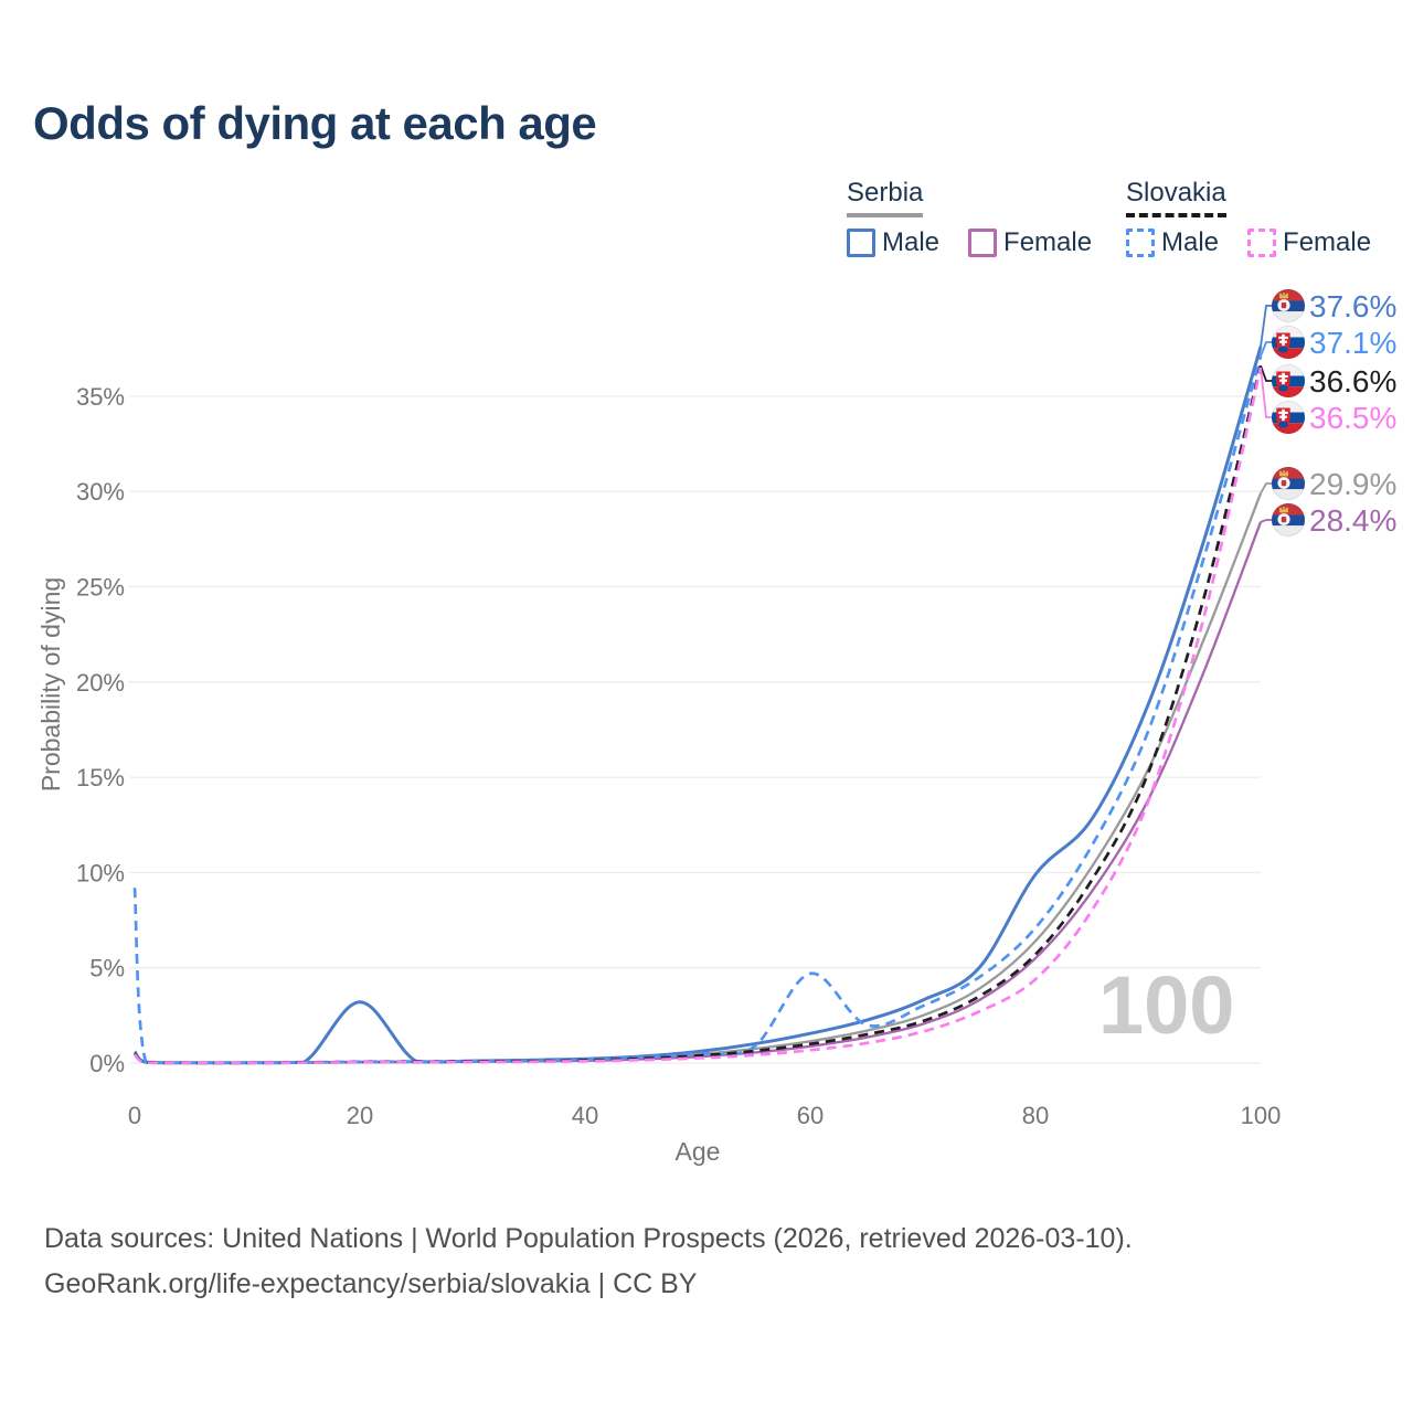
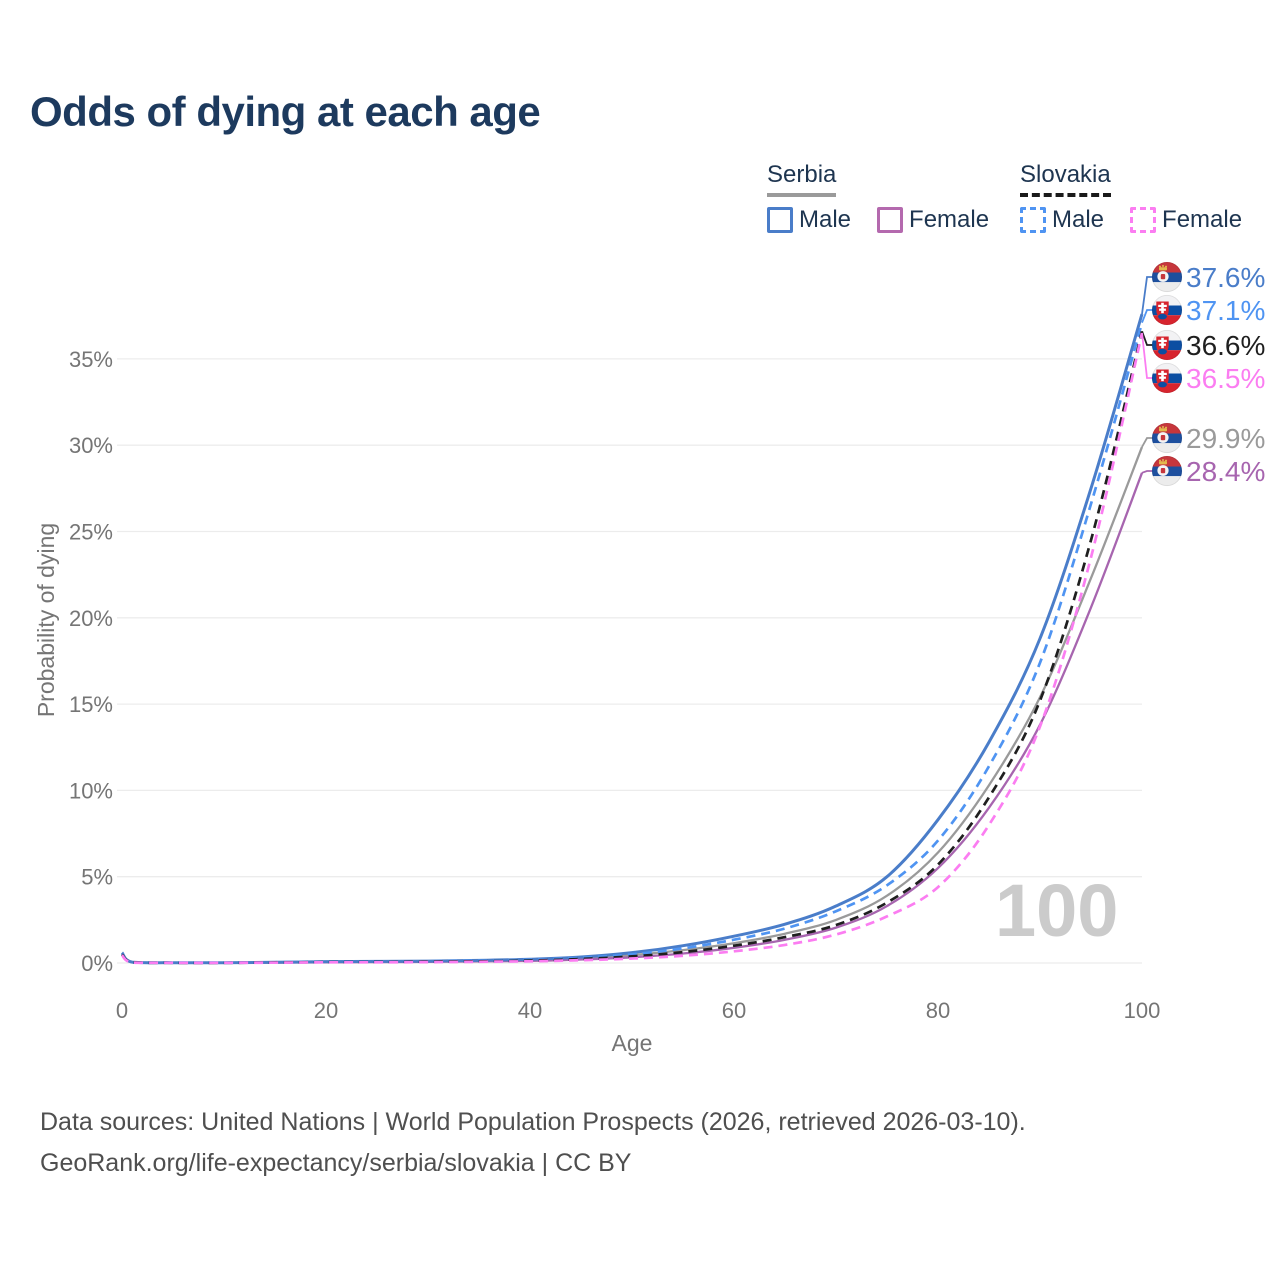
Slovakia Male/0: 9.2% -> 0.6%
Serbia Male/20: 3.2% -> 0.1%
Slovakia Male/60: 4.7% -> 1.4%
Serbia Male/80: 9.9% -> 8.3%
